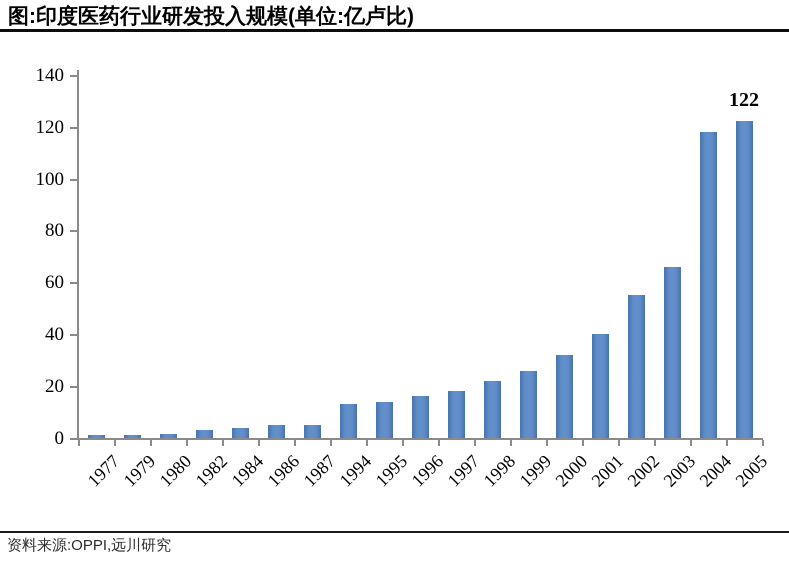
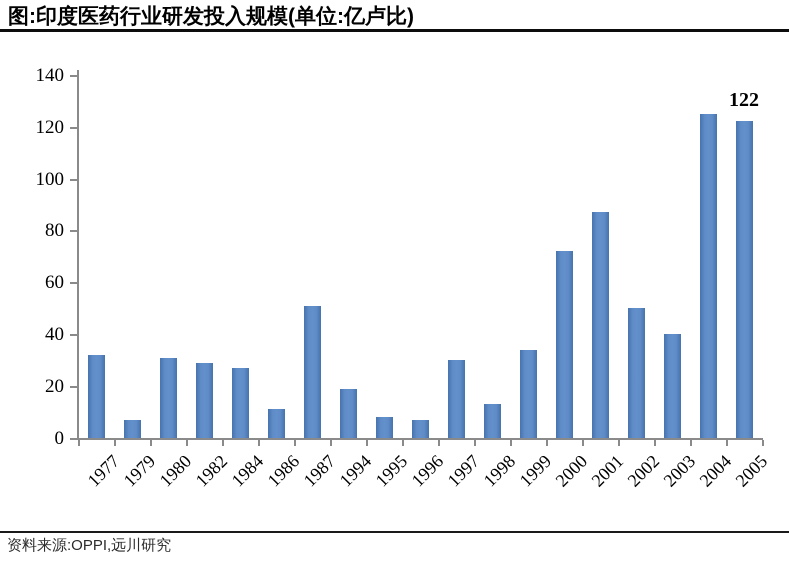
1977: 1 -> 32
1979: 1 -> 7
1980: 2 -> 31
1982: 3 -> 29
1984: 4 -> 27
1986: 5 -> 11
1987: 5 -> 51
1994: 13 -> 19
1995: 14 -> 8
1996: 16 -> 7
1997: 18 -> 30
1998: 22 -> 13
1999: 26 -> 34
2000: 32 -> 72
2001: 40 -> 87
2002: 55 -> 50
2003: 66 -> 40
2004: 118 -> 125
